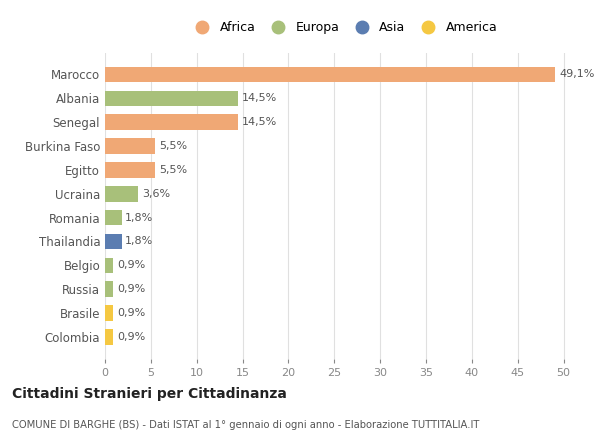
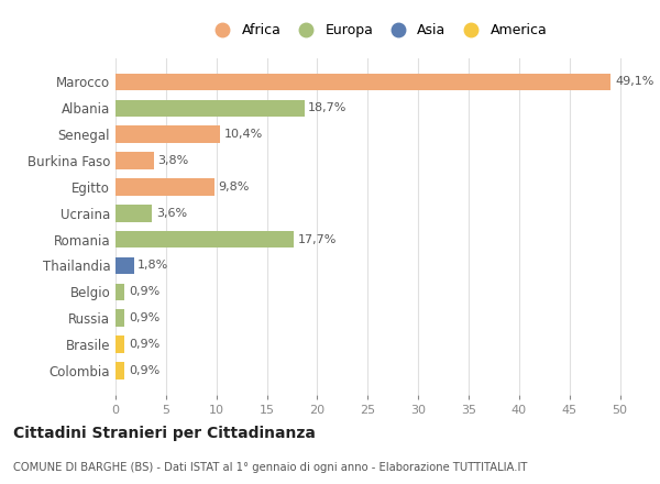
Albania: 14,5% -> 18,7%
Senegal: 14,5% -> 10,4%
Burkina Faso: 5,5% -> 3,8%
Egitto: 5,5% -> 9,8%
Romania: 1,8% -> 17,7%
